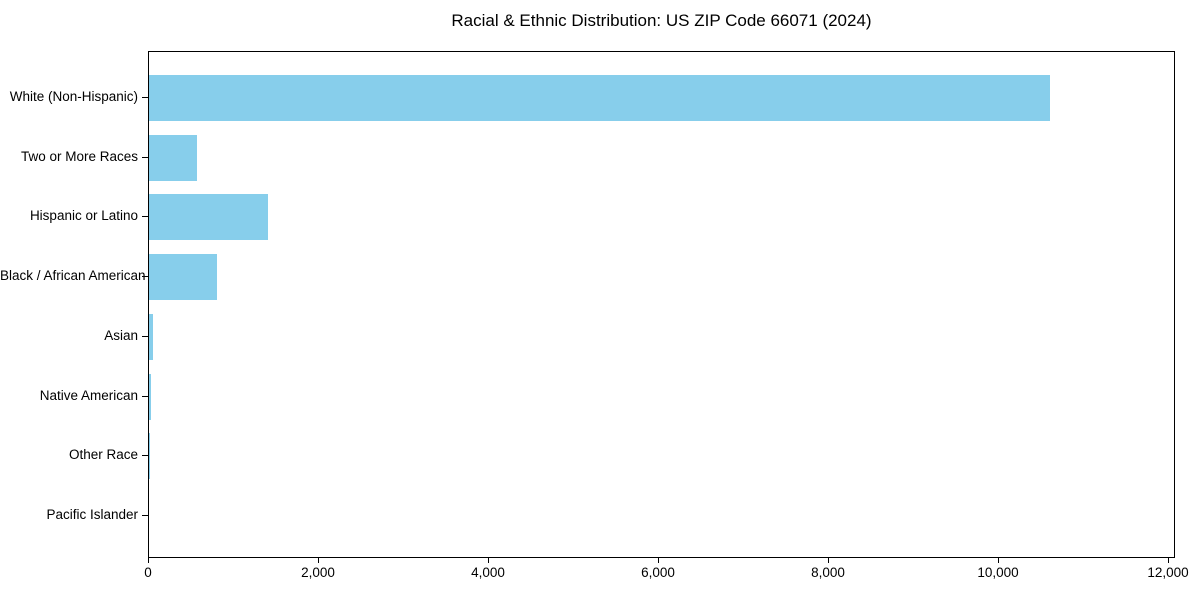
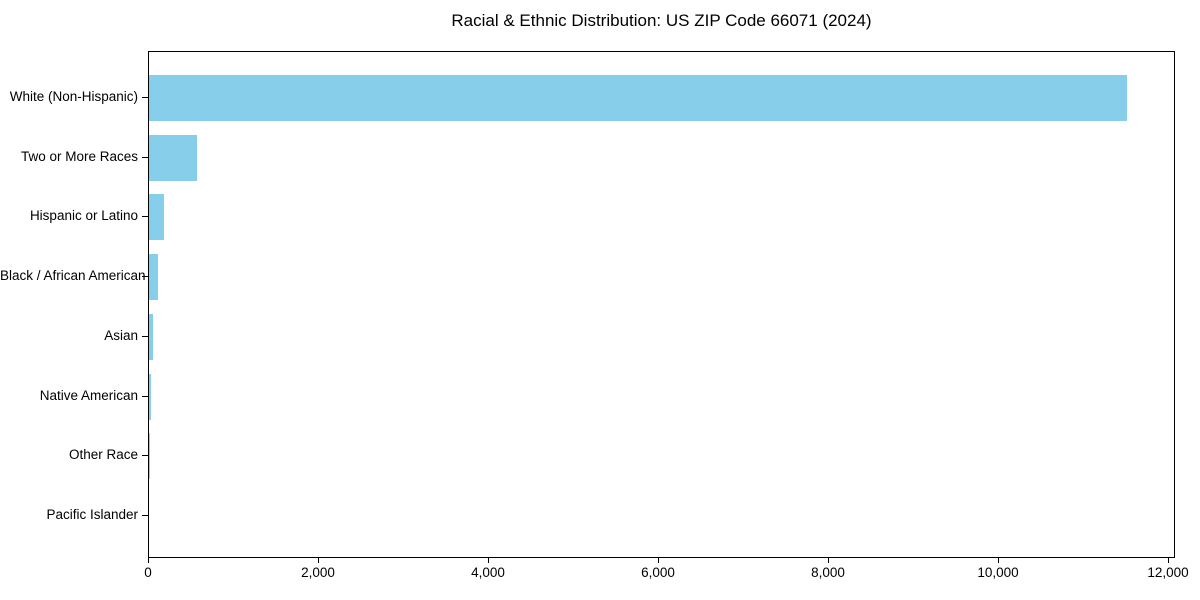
White (Non-Hispanic): 10600 -> 11500
Hispanic or Latino: 1400 -> 200
Black / African American: 800 -> 100
